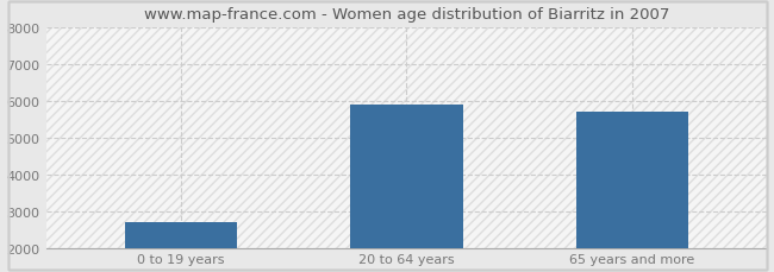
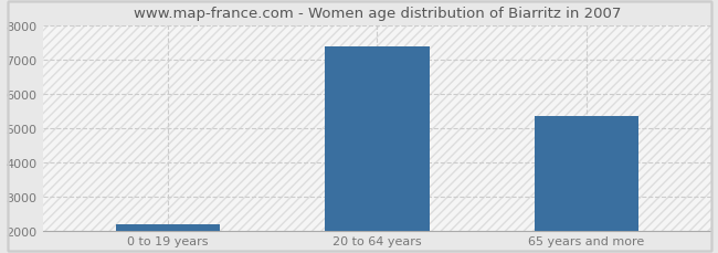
0 to 19 years: 2700 -> 2180
20 to 64 years: 5900 -> 7380
65 years and more: 5700 -> 5340
